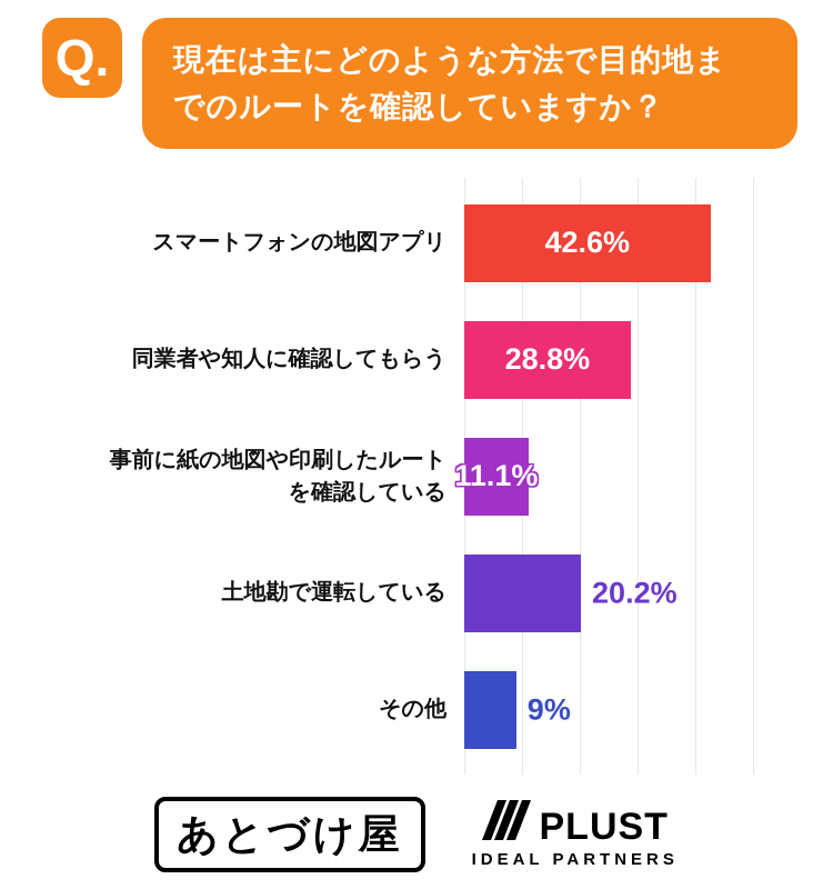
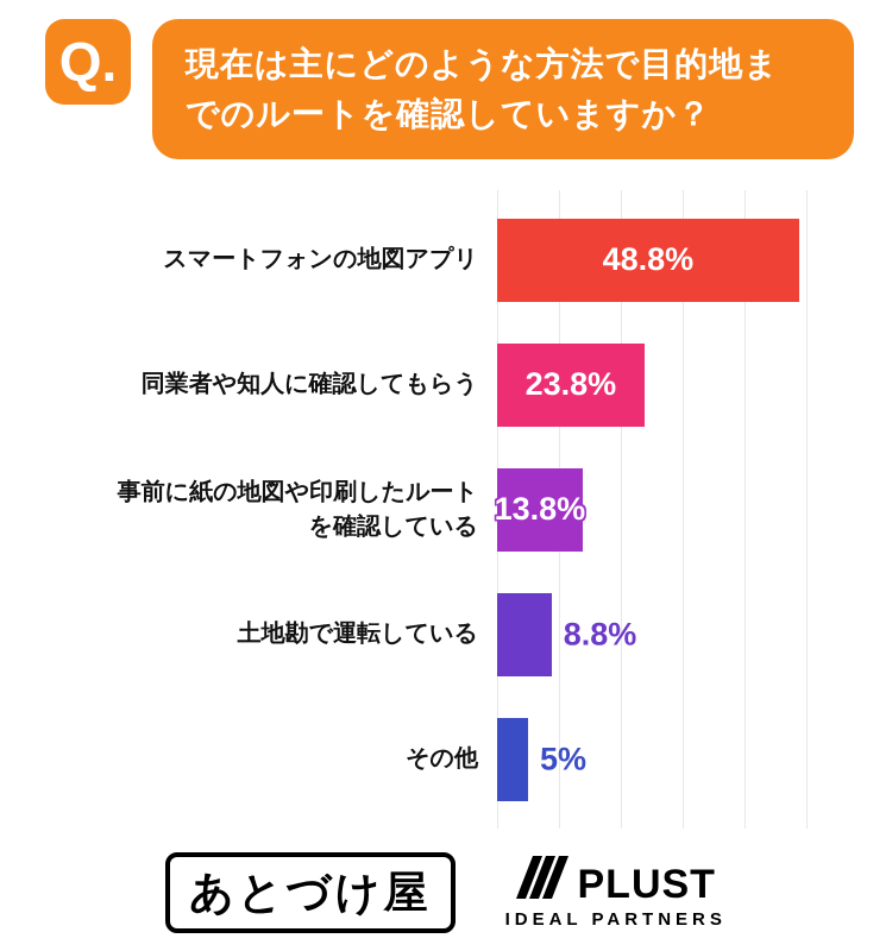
スマートフォンの地図アプリ: 42.6% -> 48.8%
同業者や知人に確認してもらう: 28.8% -> 23.8%
事前に紙の地図や印刷したルート を確認している: 11.1% -> 13.8%
土地勘で運転している: 20.2% -> 8.8%
その他: 9% -> 5%
